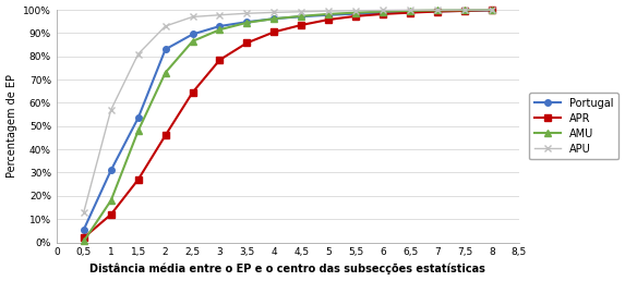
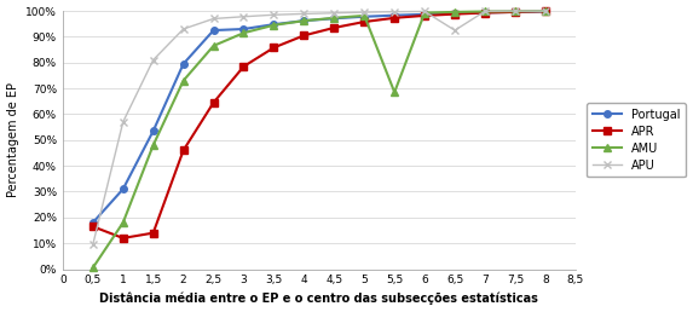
Portugal/0,5: 5.5% -> 18.0%
APR/0,5: 2.0% -> 16.5%
APU/0,5: 13.0% -> 9.5%
APR/1,5: 27.0% -> 14.0%
Portugal/2: 83.0% -> 79.5%
Portugal/2,5: 89.5% -> 92.5%
AMU/5,5: 98.8% -> 68.5%
APU/6,5: 99.9% -> 92.5%
